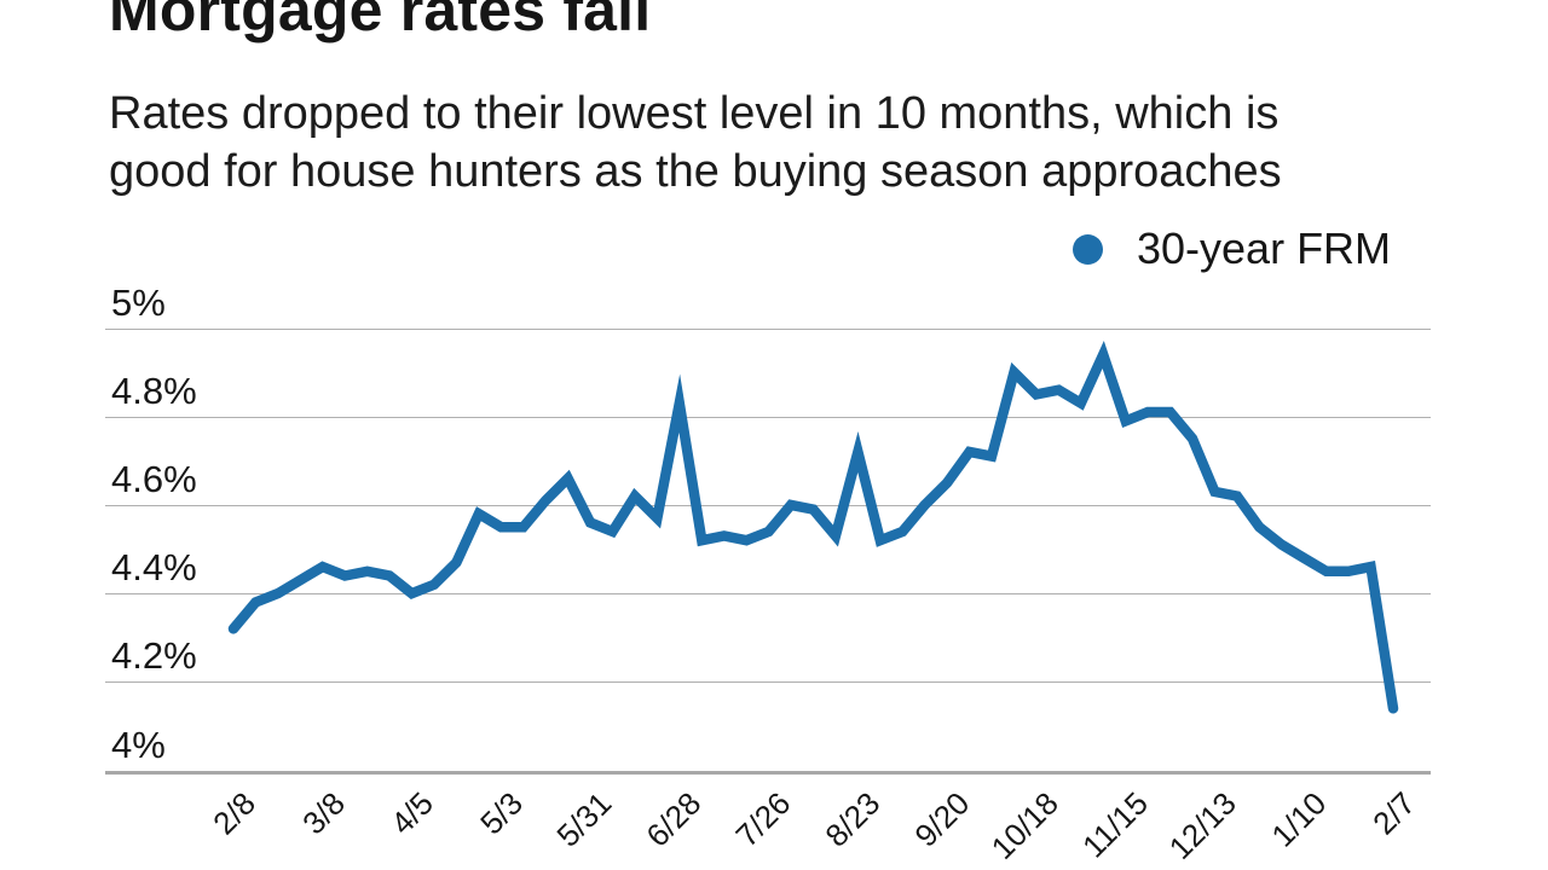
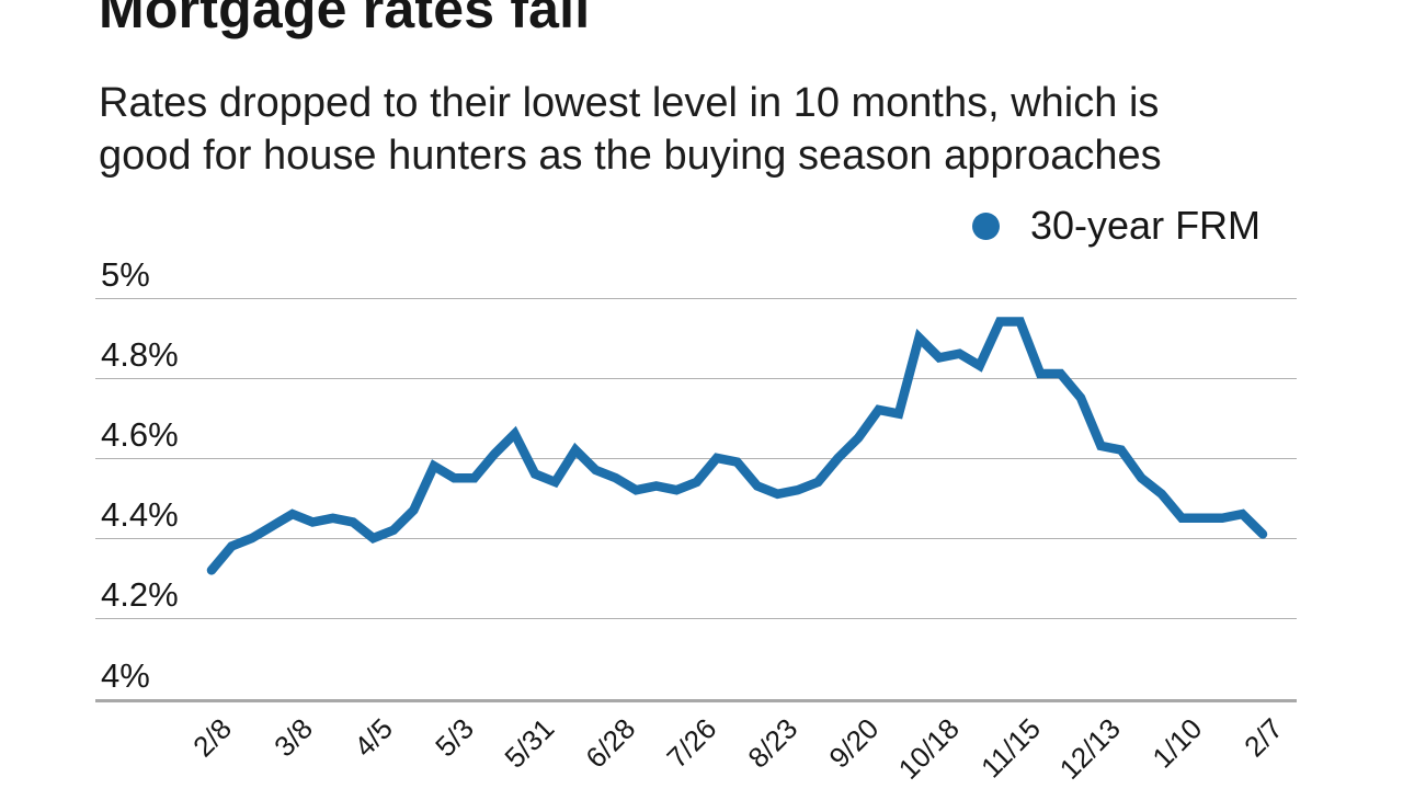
6/28: 4.83% -> 4.55%
8/23: 4.72% -> 4.51%
11/15: 4.79% -> 4.94%
1/10: 4.48% -> 4.45%
2/7: 4.14% -> 4.41%
